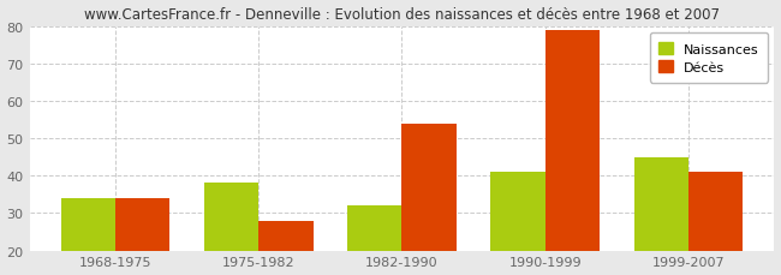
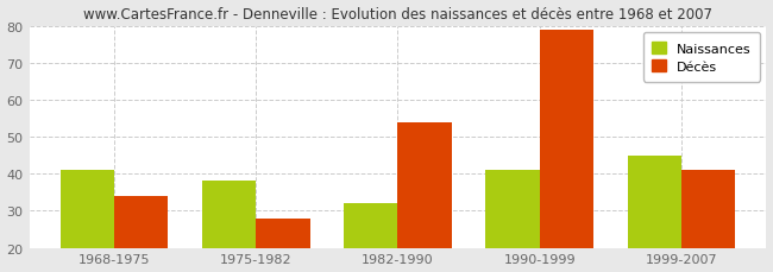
Naissances/1968-1975: 34 -> 41
